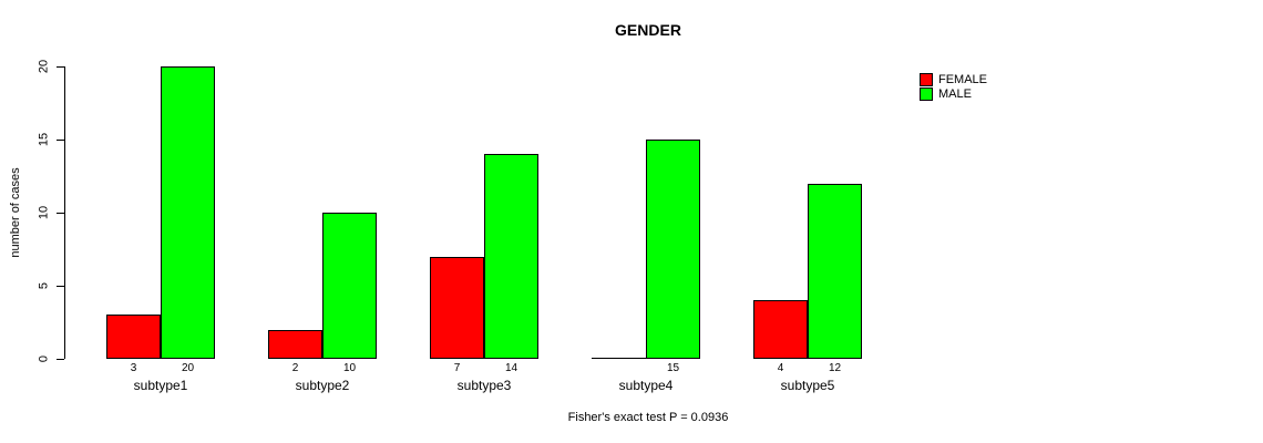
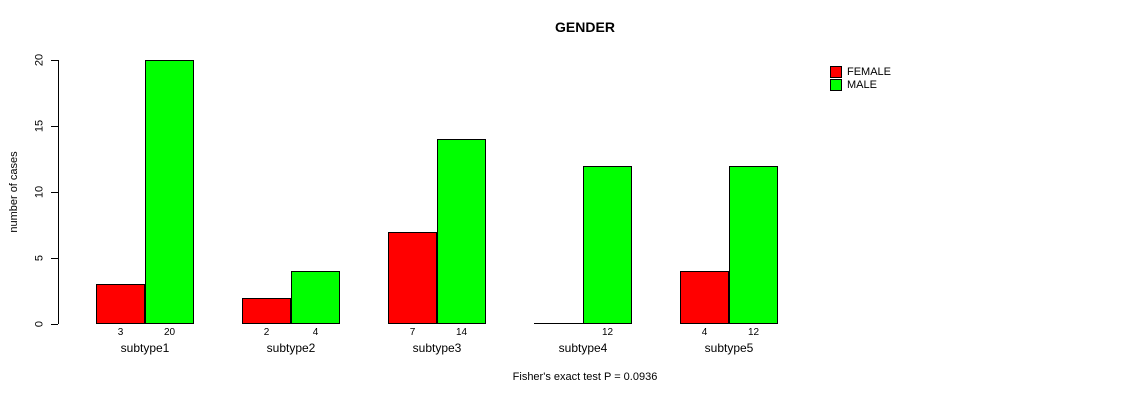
MALE/subtype2: 10 -> 4
MALE/subtype4: 15 -> 12
